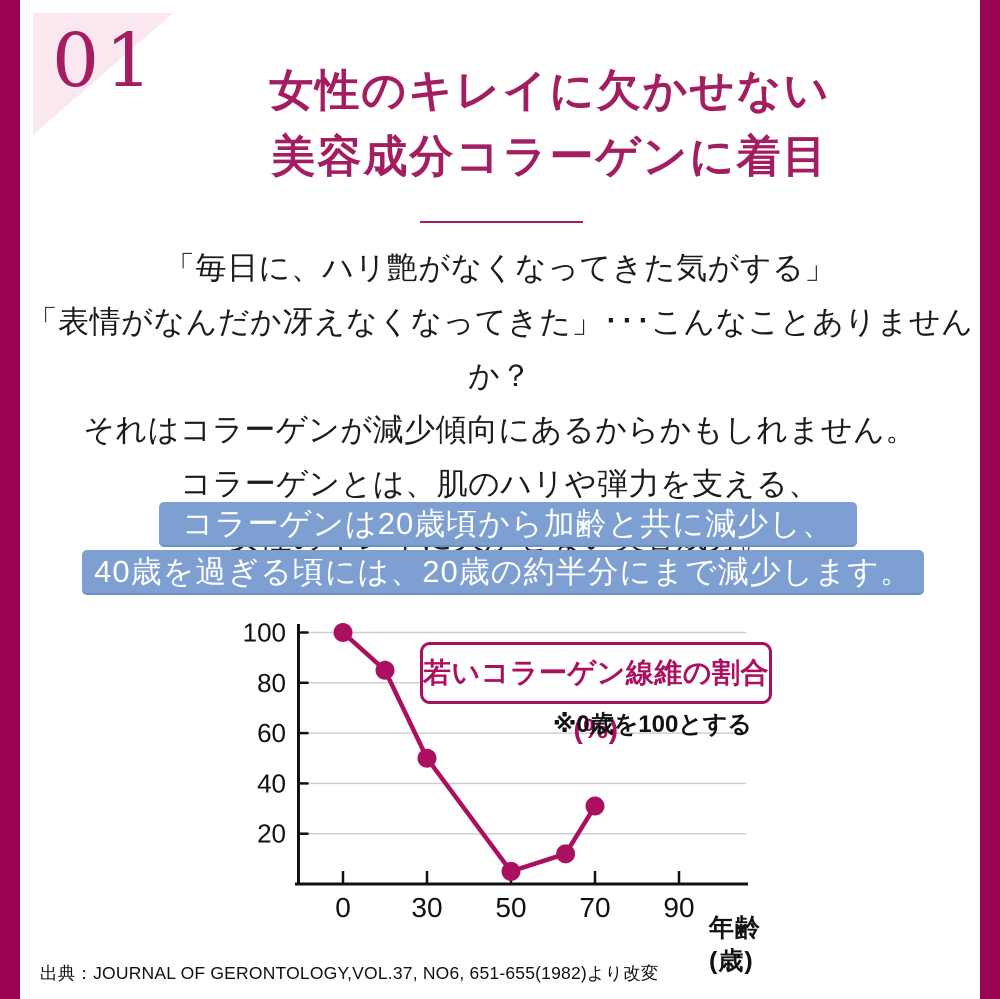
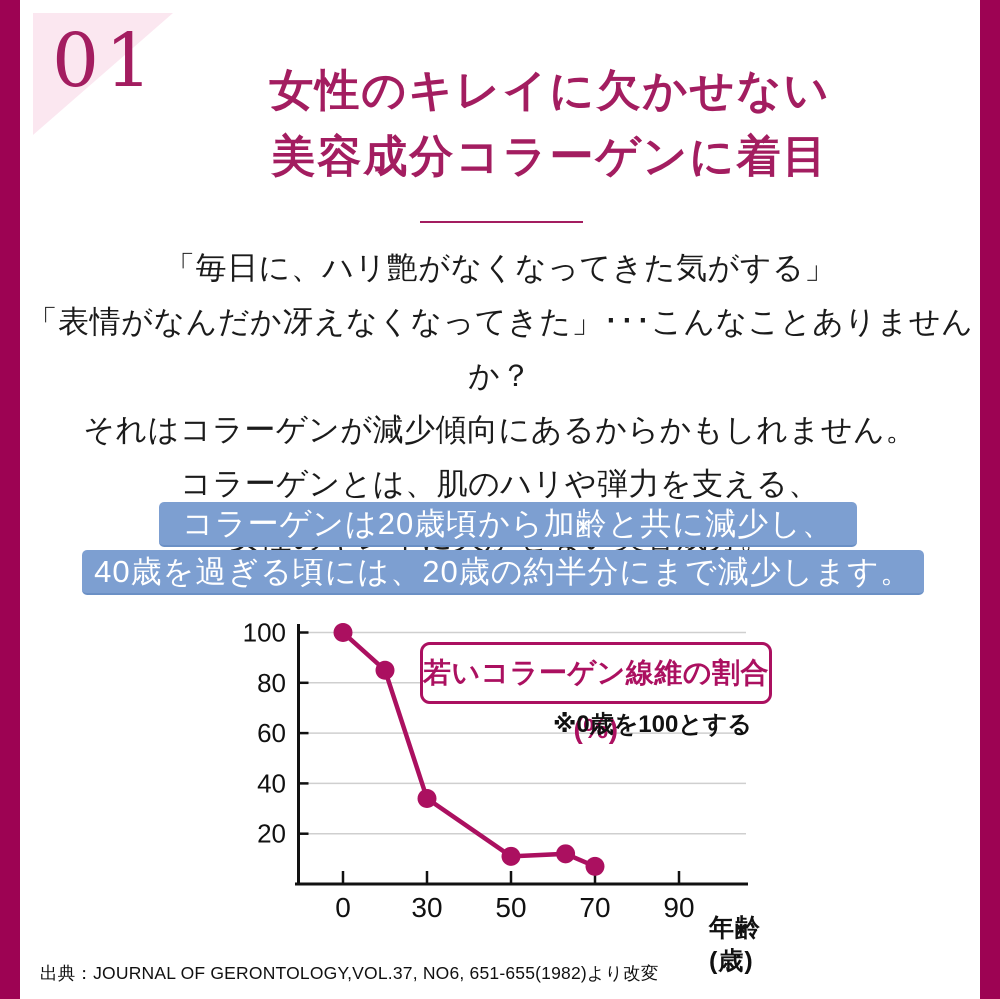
30: 50 -> 34
50: 5 -> 11
70: 31 -> 7
